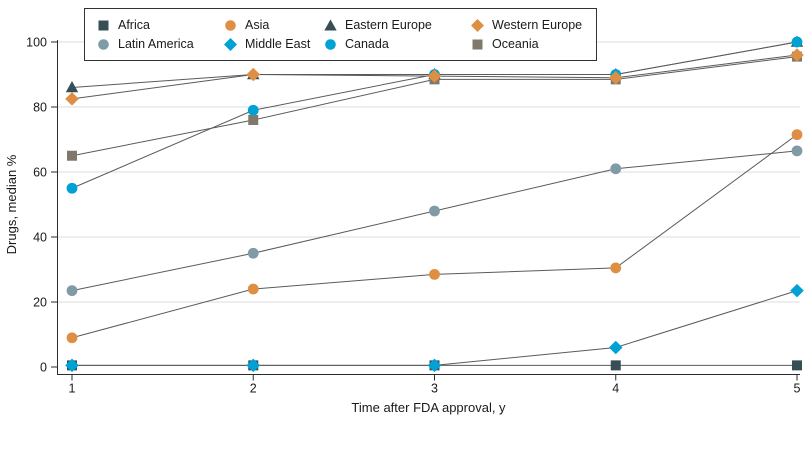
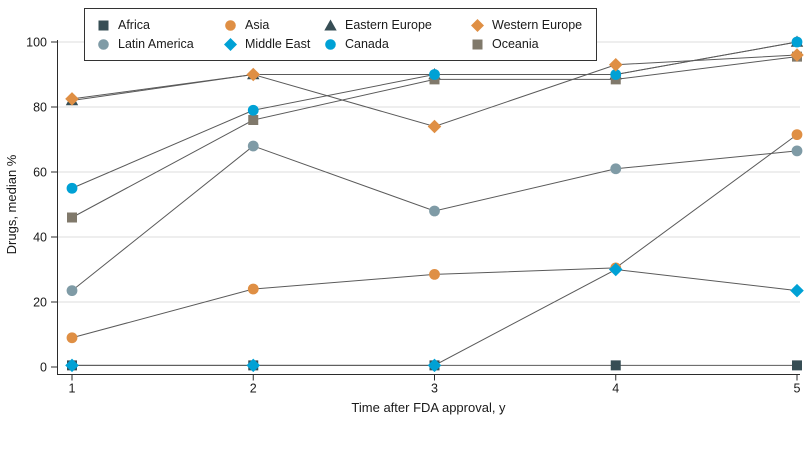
Eastern Europe/1: 86 -> 82
Oceania/1: 65 -> 46
Latin America/2: 35 -> 68
Western Europe/3: 90 -> 74
Western Europe/4: 89 -> 93
Middle East/4: 6 -> 30
